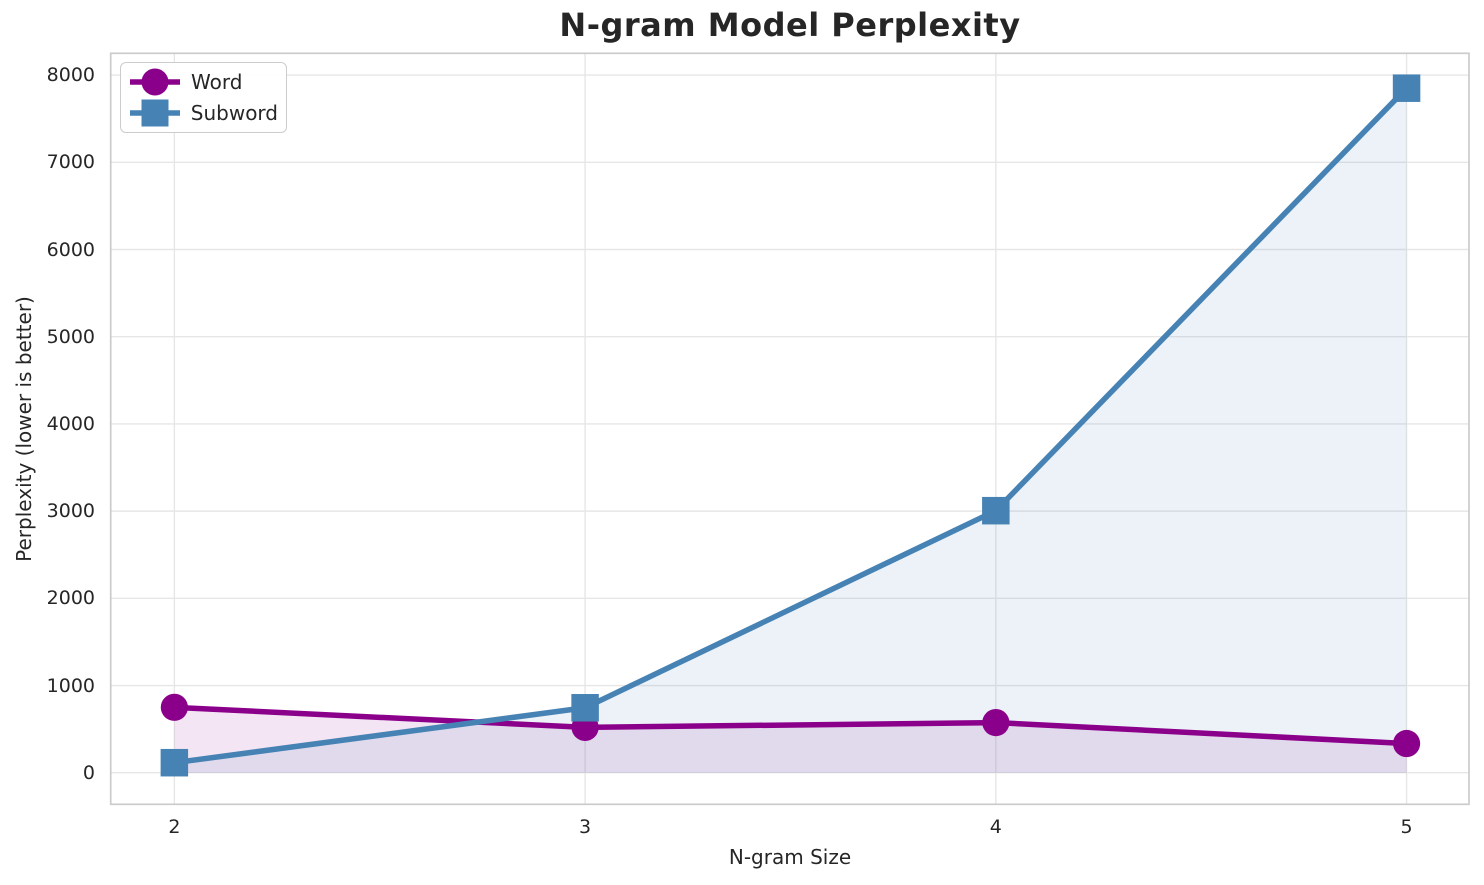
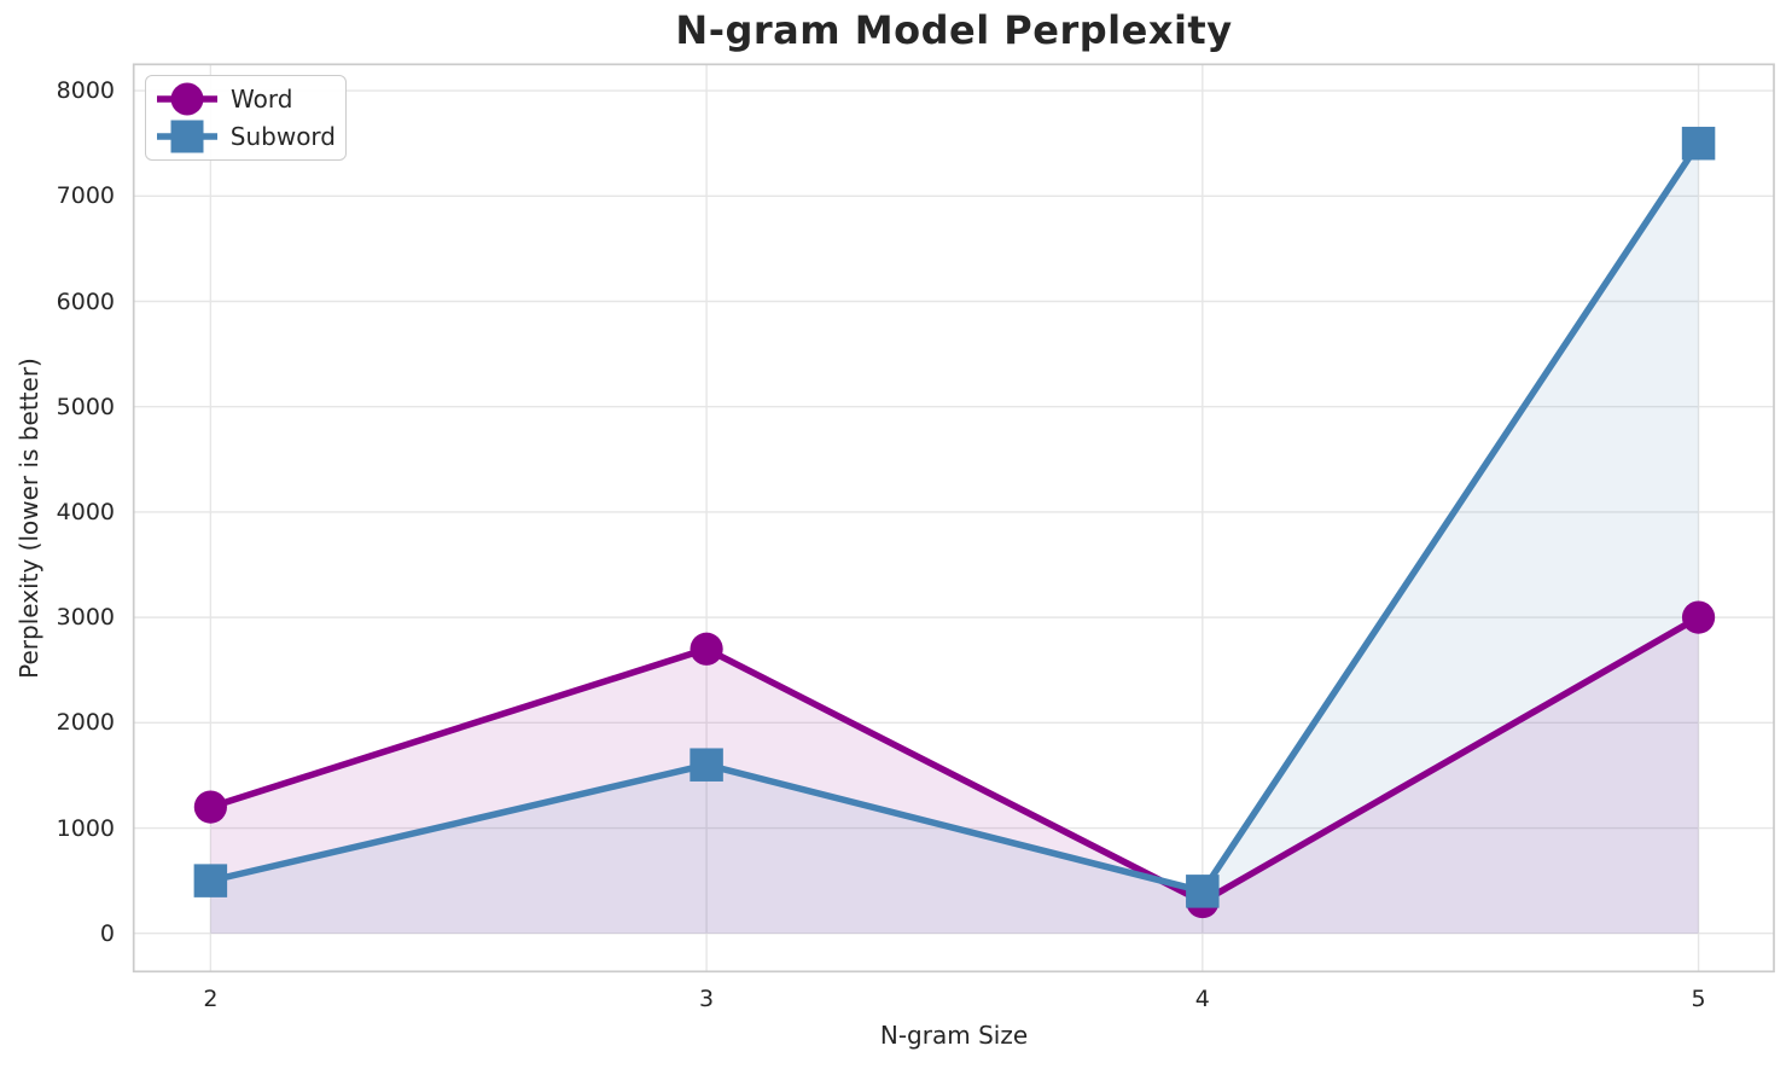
Word/2: 800 -> 1200
Subword/2: 100 -> 500
Word/3: 500 -> 2700
Subword/3: 700 -> 1600
Word/4: 600 -> 300
Subword/4: 3000 -> 400
Word/5: 300 -> 3000
Subword/5: 7800 -> 7500
